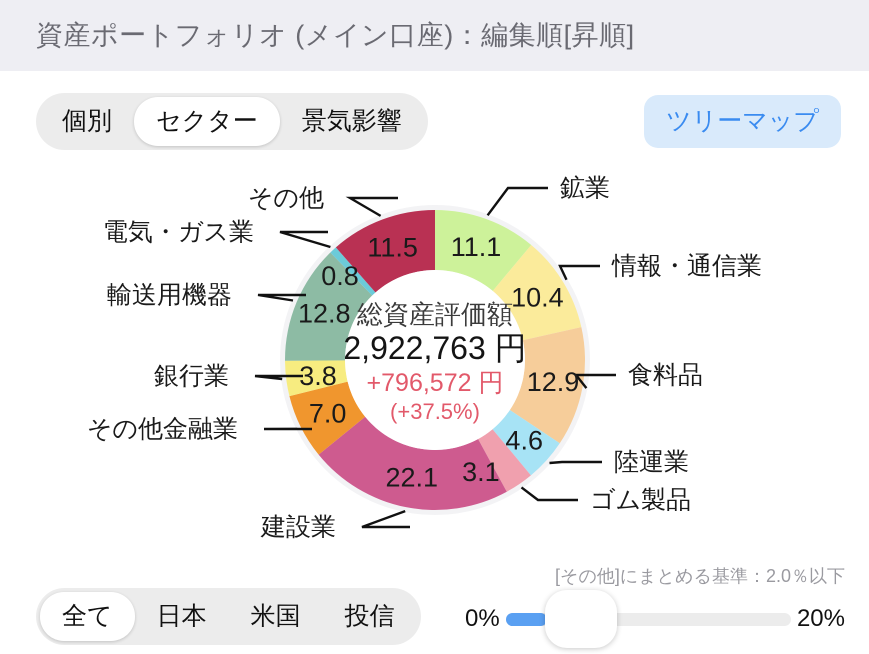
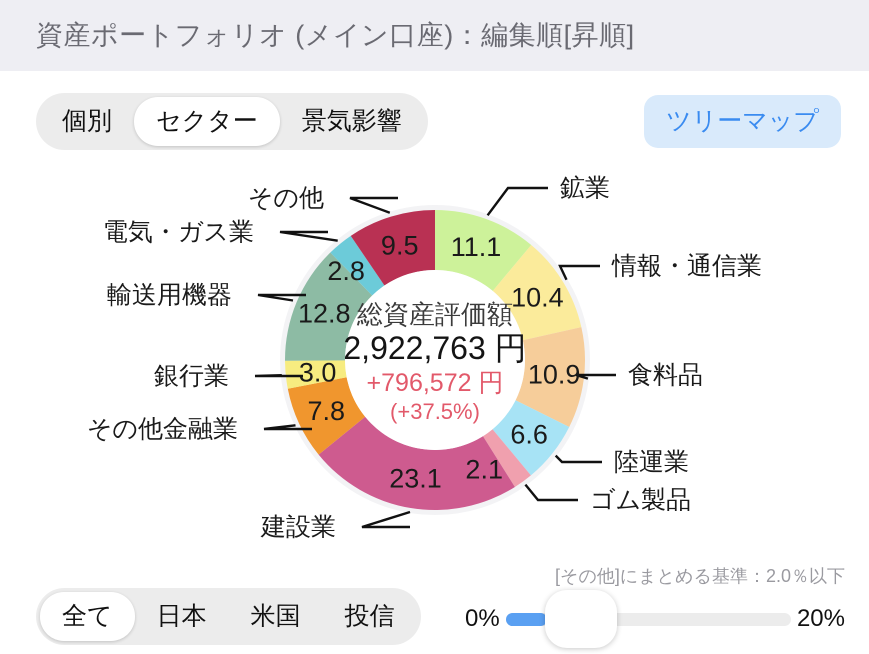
食料品: 12.9 -> 10.9
陸運業: 4.6 -> 6.6
ゴム製品: 3.1 -> 2.1
建設業: 22.1 -> 23.1
その他金融業: 7.0 -> 7.8
銀行業: 3.8 -> 3.0
電気・ガス業: 0.8 -> 2.8
その他: 11.5 -> 9.5
